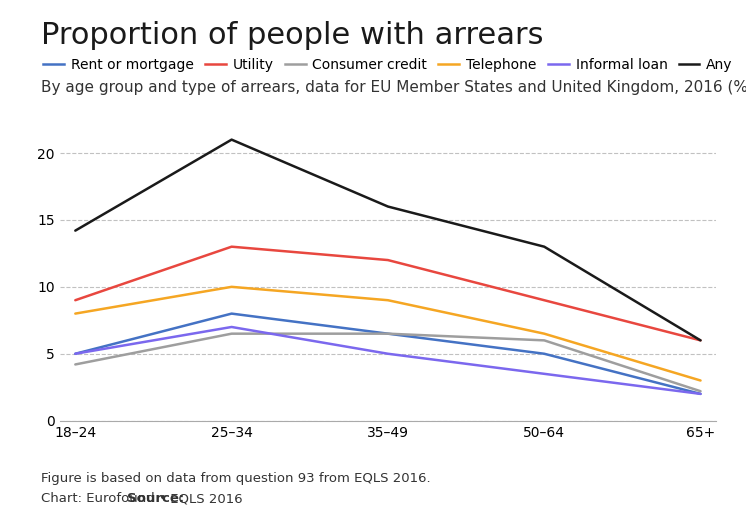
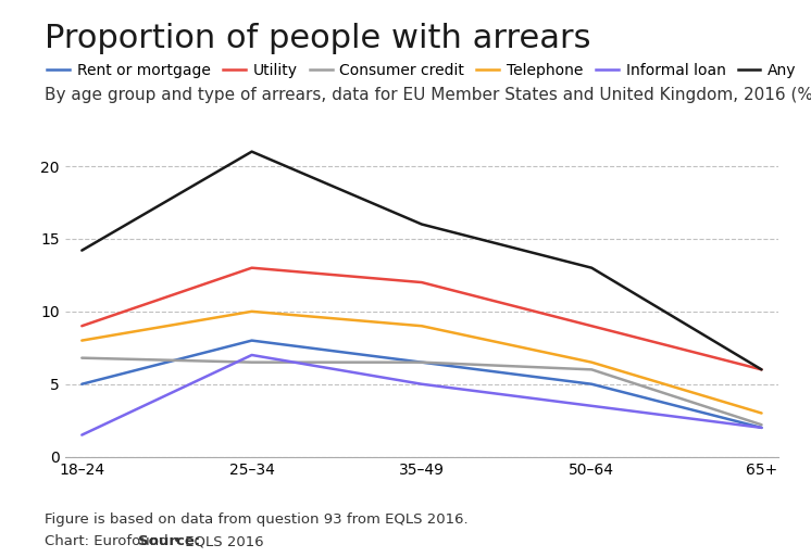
Consumer credit/18–24: 4.2 -> 6.8
Informal loan/18–24: 5.0 -> 1.5
